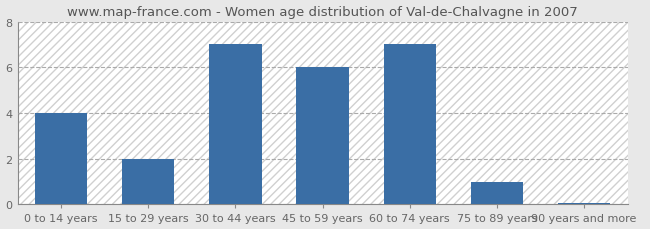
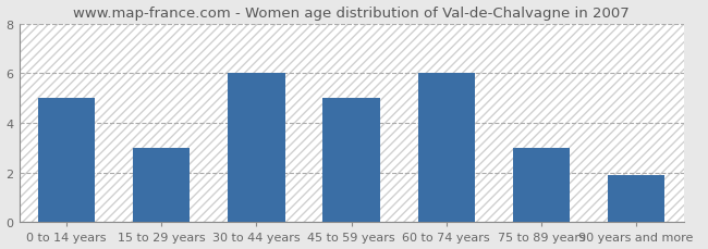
0 to 14 years: 4.00 -> 5.00
15 to 29 years: 2.00 -> 3.00
30 to 44 years: 7.00 -> 6.00
45 to 59 years: 6.00 -> 5.00
60 to 74 years: 7.00 -> 6.00
75 to 89 years: 1.00 -> 3.00
90 years and more: 0.07 -> 1.90
